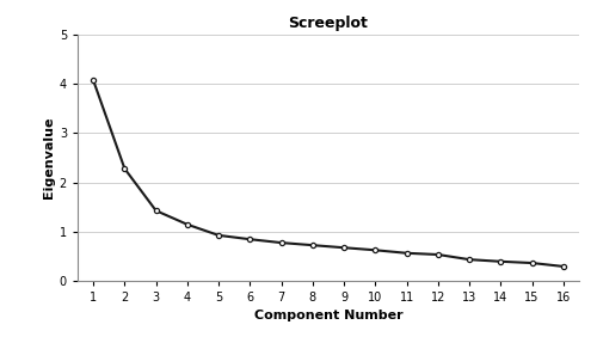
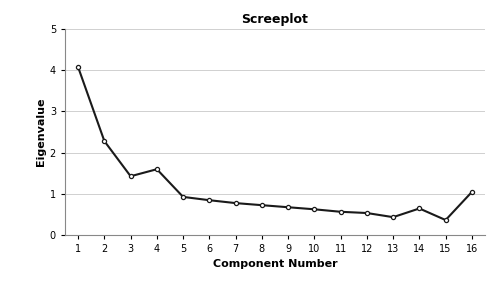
4: 1.15 -> 1.60
14: 0.40 -> 0.65
16: 0.30 -> 1.05
